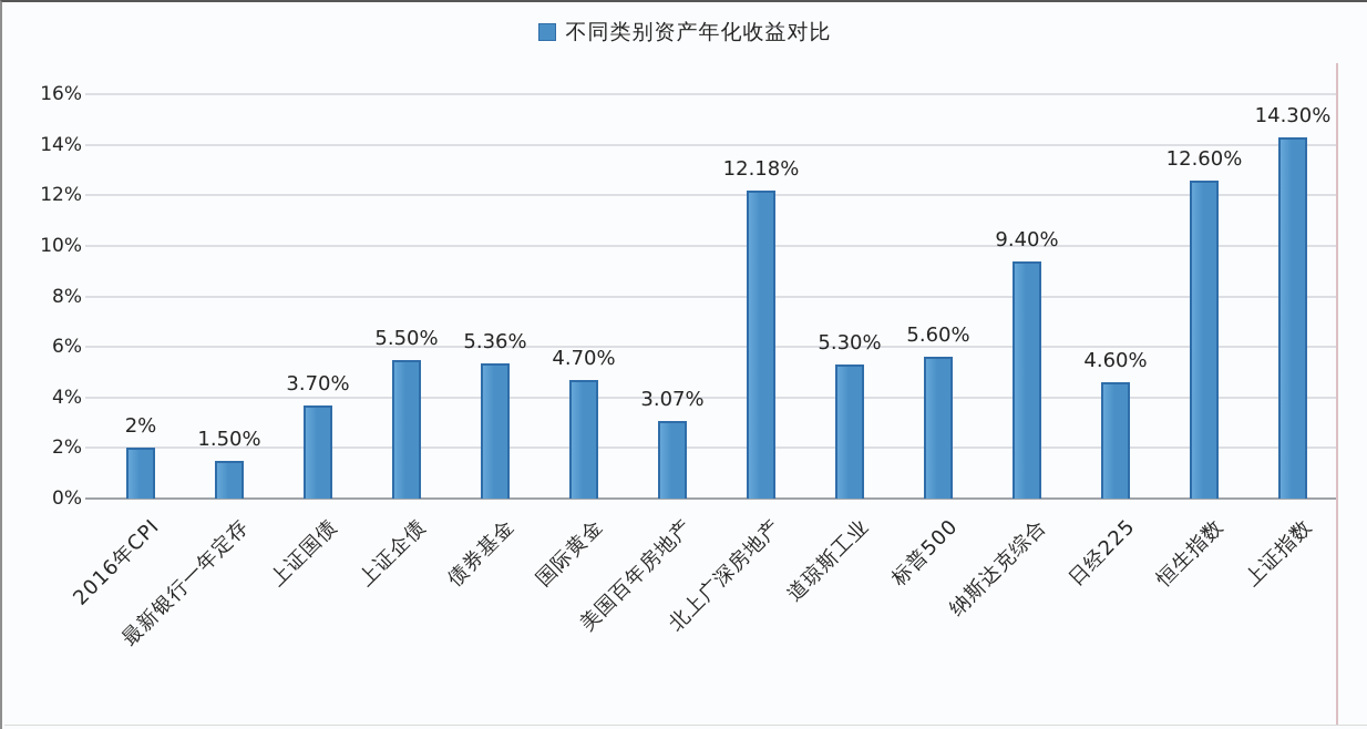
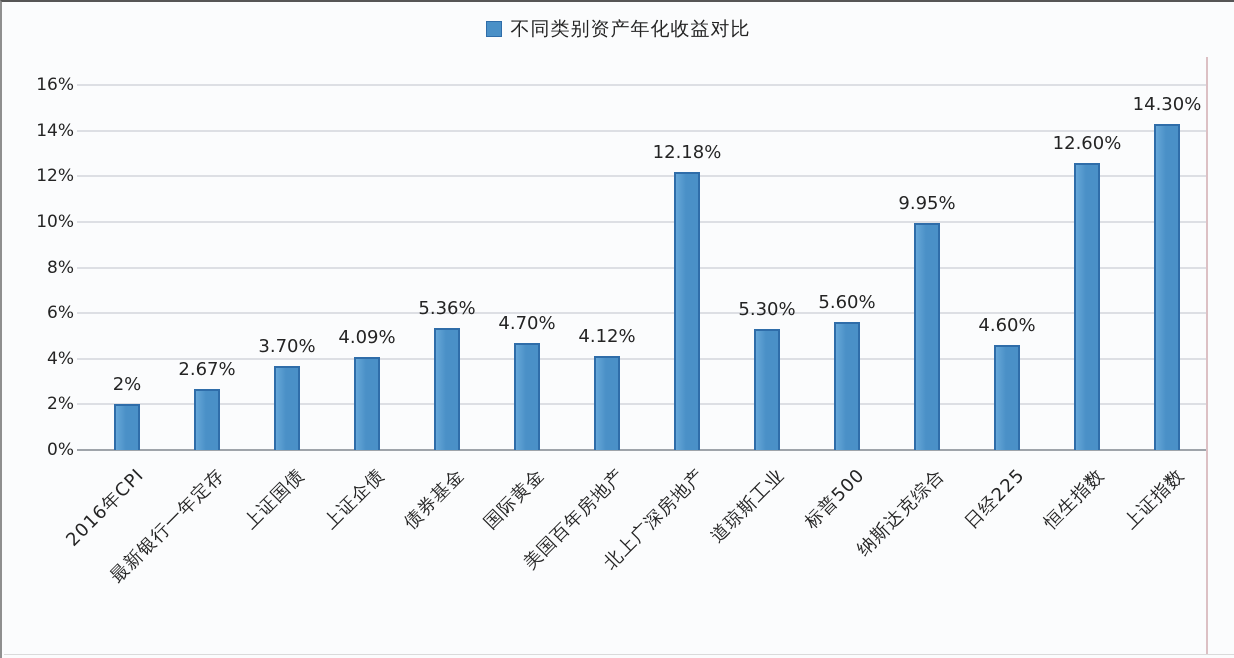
最新银行一年定存: 1.50% -> 2.67%
上证企债: 5.50% -> 4.09%
美国百年房地产: 3.07% -> 4.12%
纳斯达克综合: 9.40% -> 9.95%
